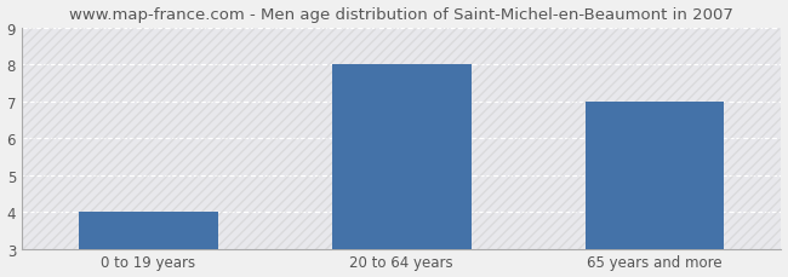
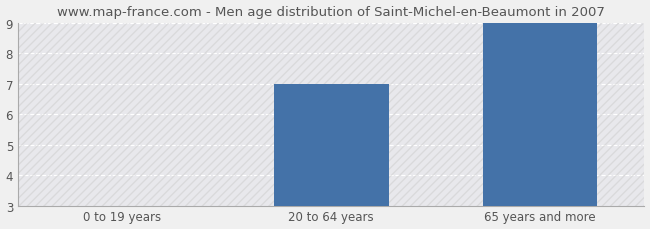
0 to 19 years: 4 -> 3
20 to 64 years: 8 -> 7
65 years and more: 7 -> 9
